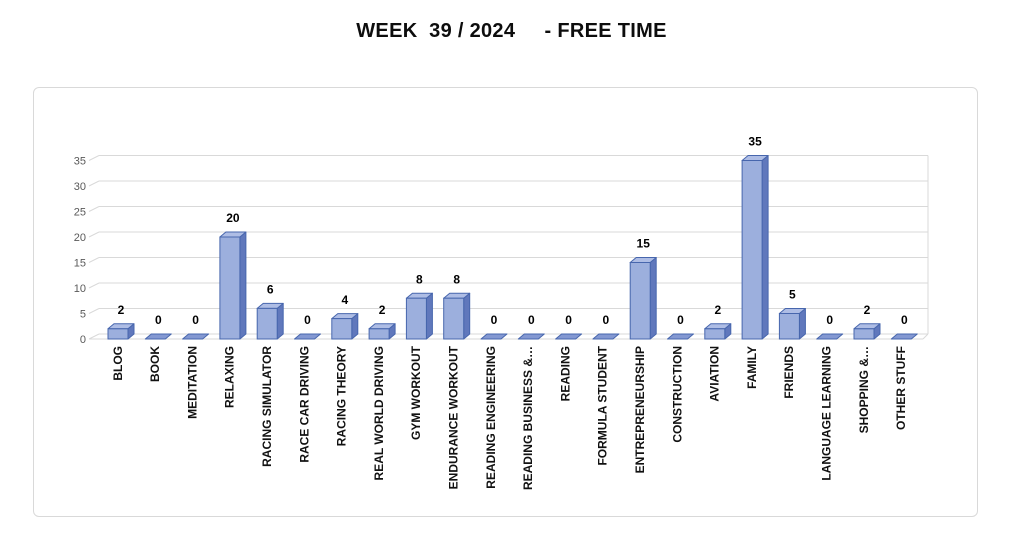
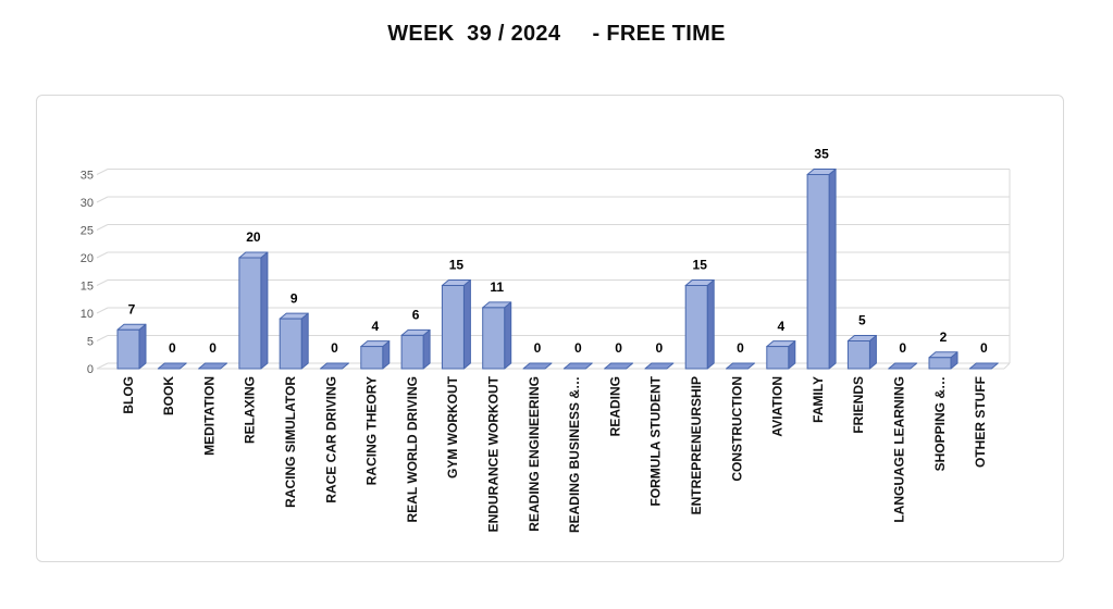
BLOG: 2 -> 7
RACING SIMULATOR: 6 -> 9
REAL WORLD DRIVING: 2 -> 6
GYM WORKOUT: 8 -> 15
ENDURANCE WORKOUT: 8 -> 11
AVIATION: 2 -> 4
